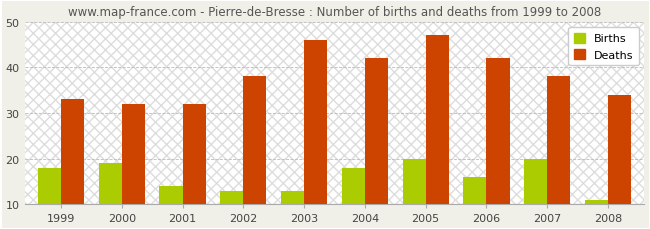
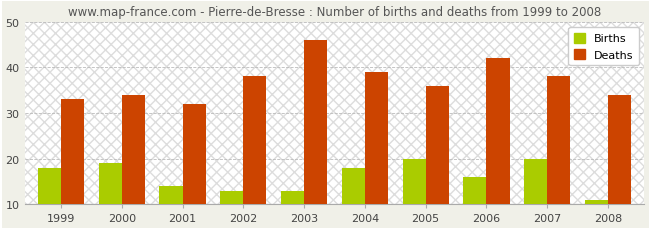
Deaths/2000: 32 -> 34
Deaths/2004: 42 -> 39
Deaths/2005: 47 -> 36
